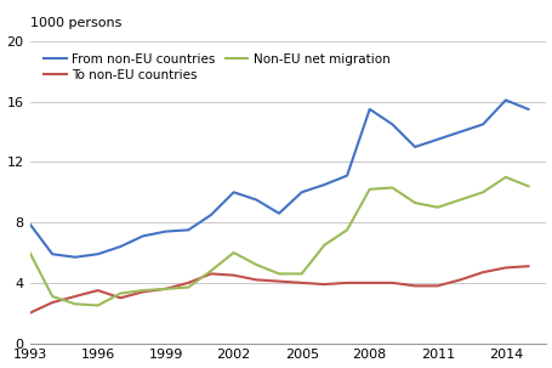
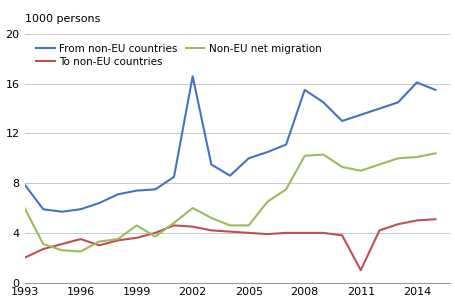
Non-EU net migration/1999: 3.6 -> 4.6
From non-EU countries/2002: 10.0 -> 16.6
To non-EU countries/2011: 3.8 -> 1.0
Non-EU net migration/2014: 11.0 -> 10.1
